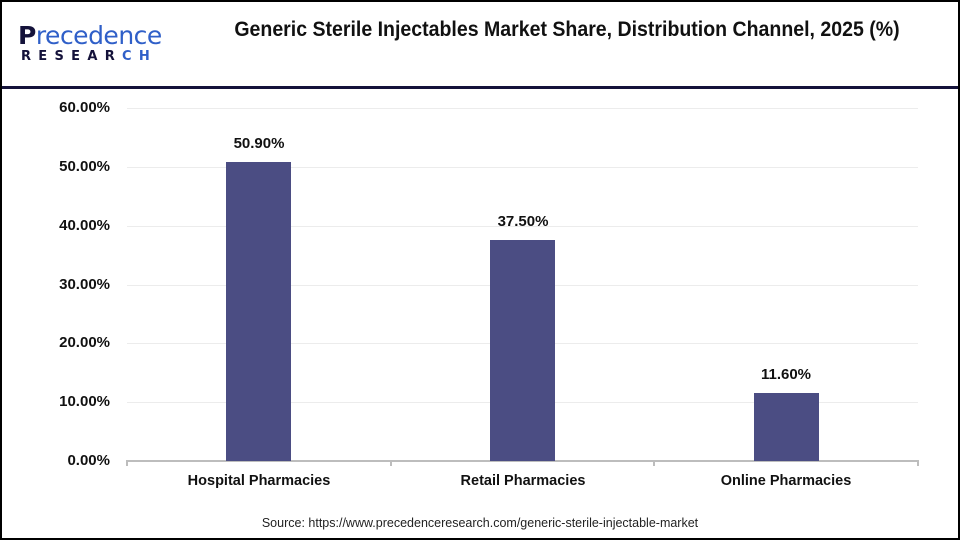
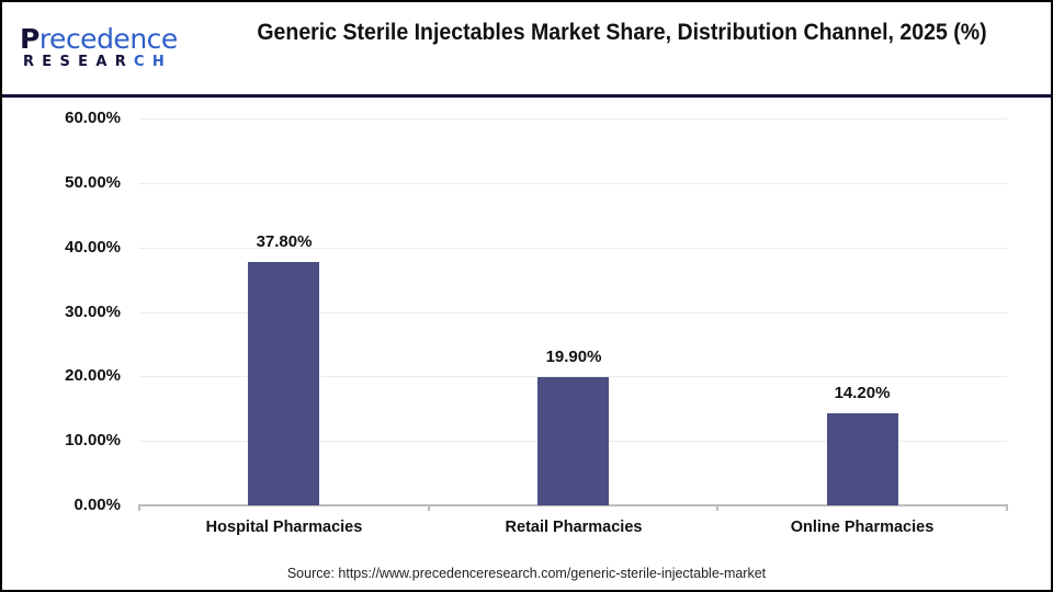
Hospital Pharmacies: 50.90% -> 37.80%
Retail Pharmacies: 37.50% -> 19.90%
Online Pharmacies: 11.60% -> 14.20%
